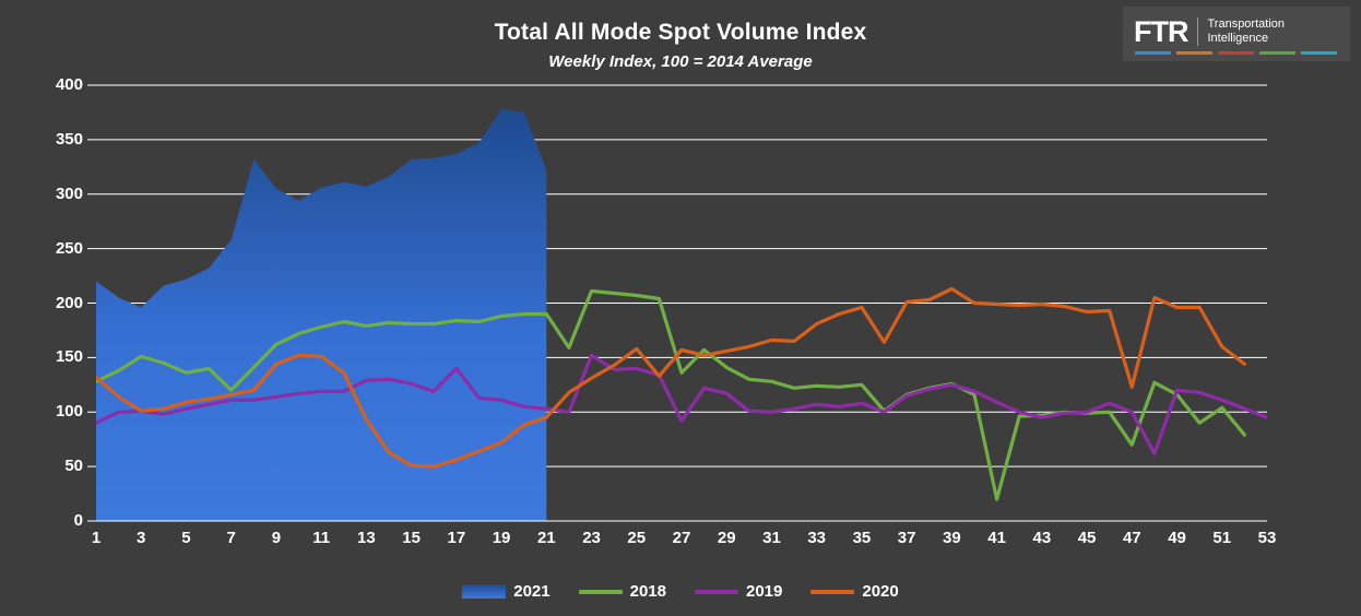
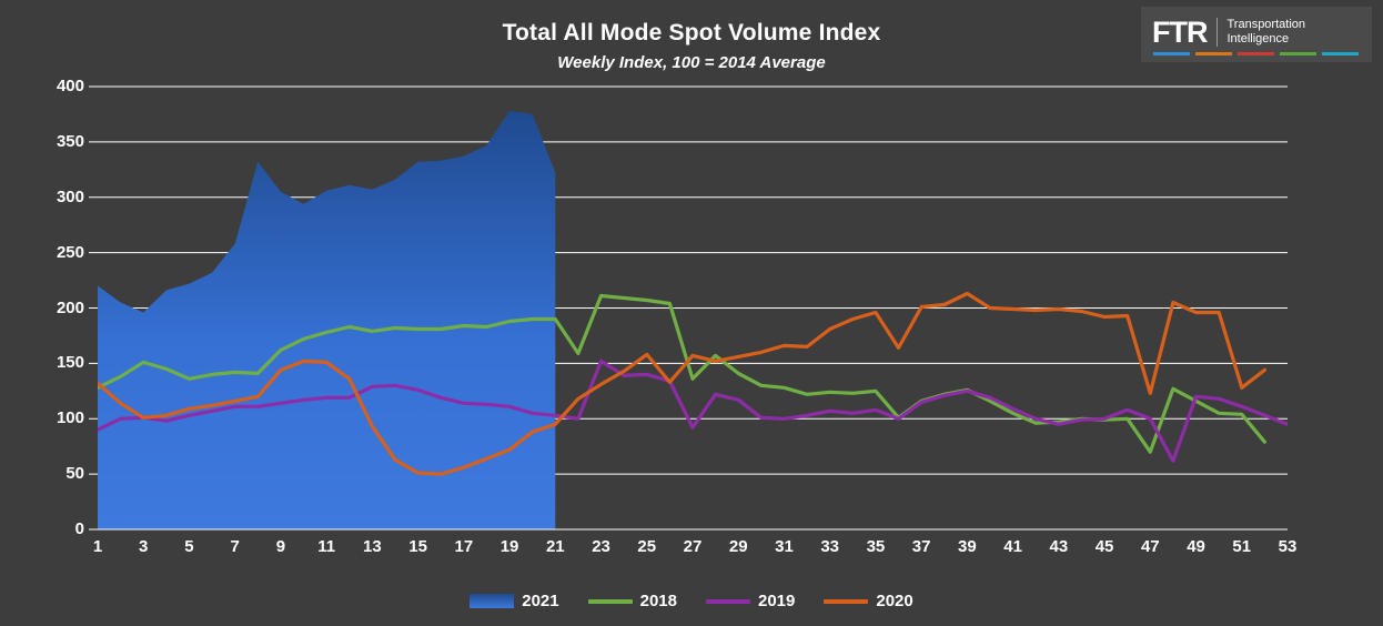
2018/7: 120 -> 140
2019/17: 140 -> 110
2018/41: 20 -> 100
2018/50: 90 -> 100
2020/51: 160 -> 130
